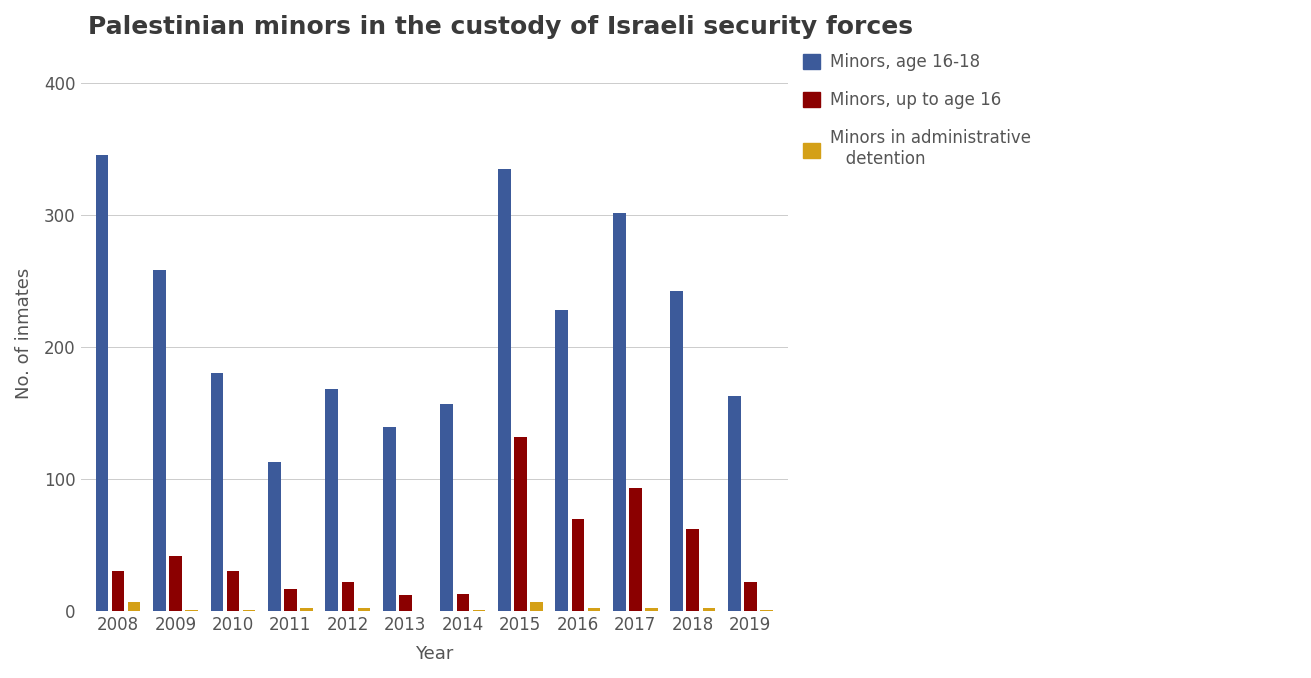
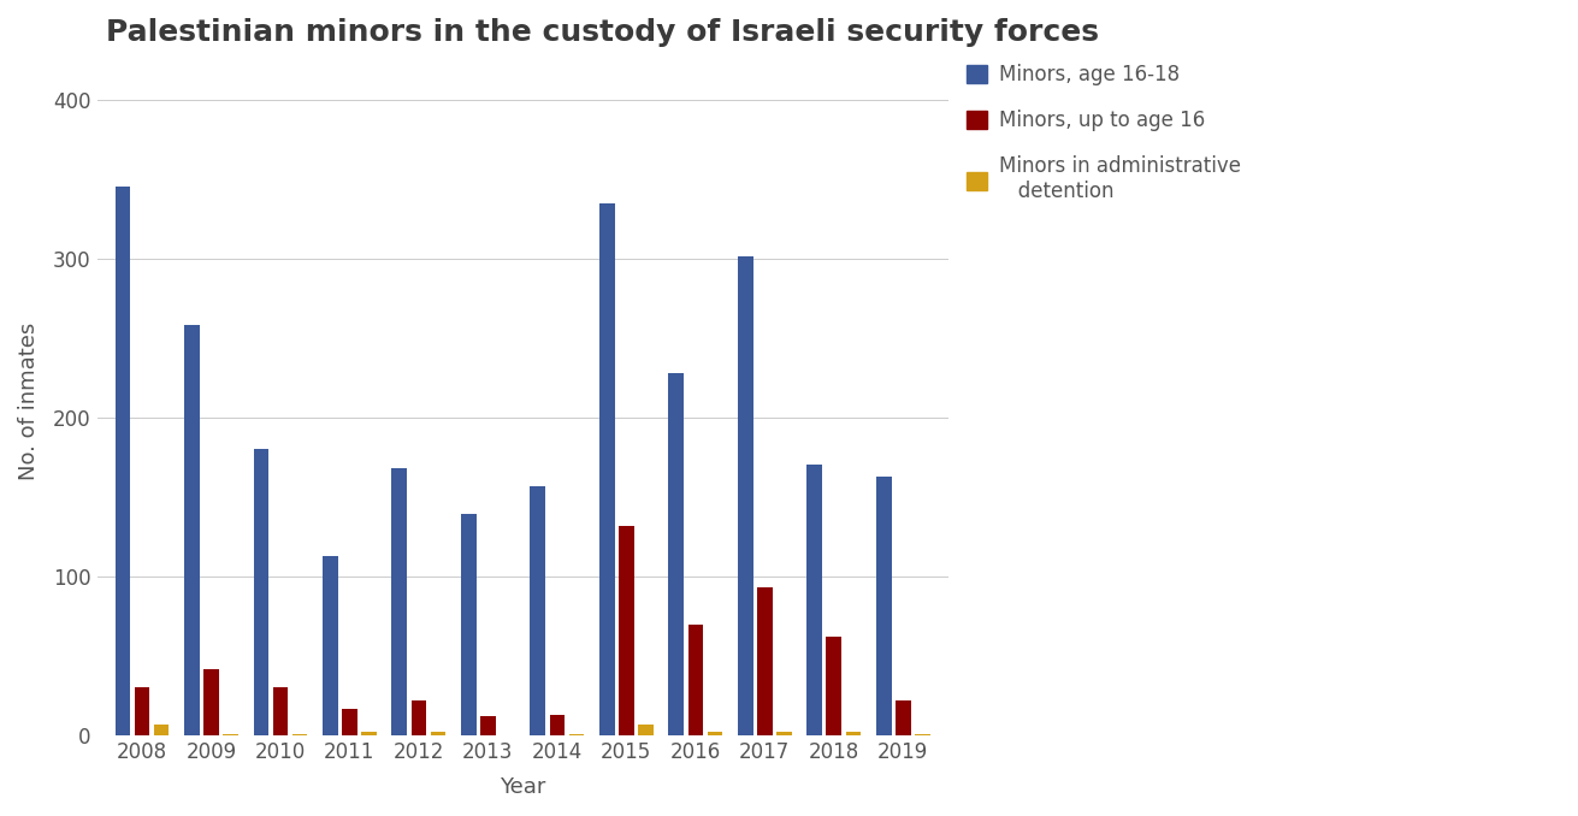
Minors, age 16-18/2018: 242 -> 170
